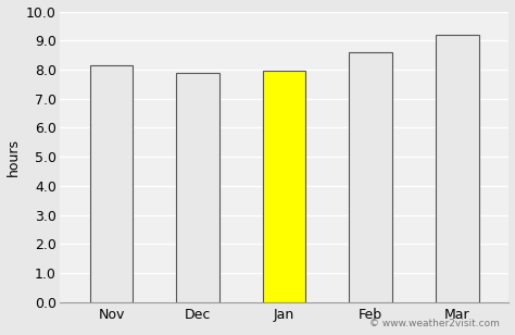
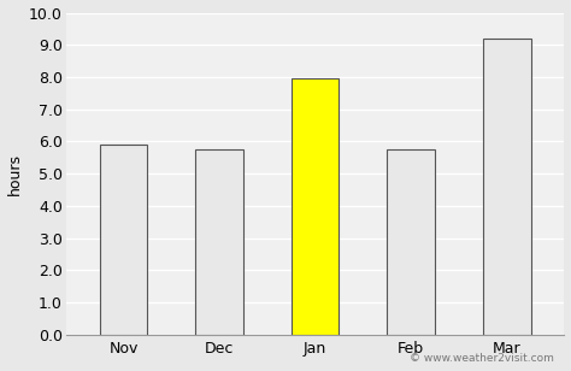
Nov: 8.15 -> 5.90
Dec: 7.90 -> 5.75
Feb: 8.60 -> 5.75
